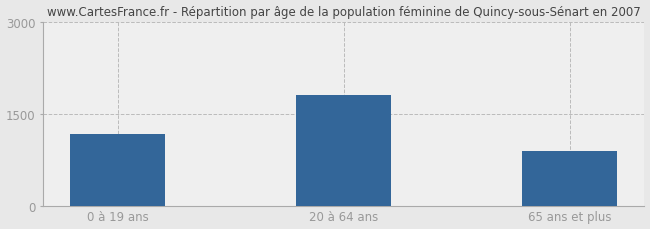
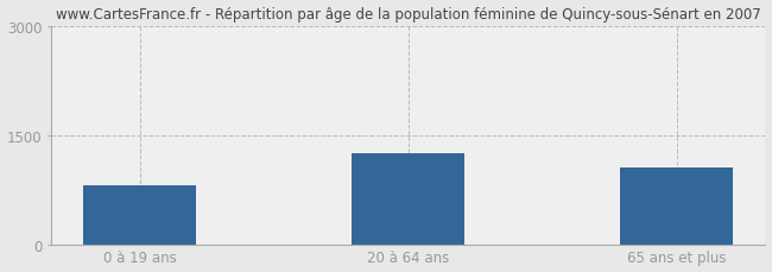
0 à 19 ans: 1170 -> 800
20 à 64 ans: 1810 -> 1240
65 ans et plus: 890 -> 1060
